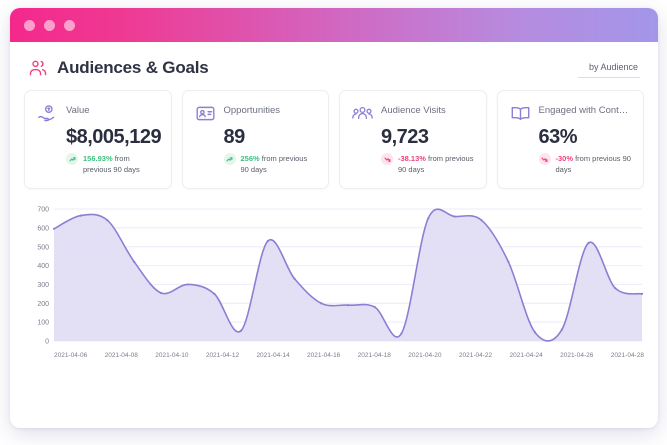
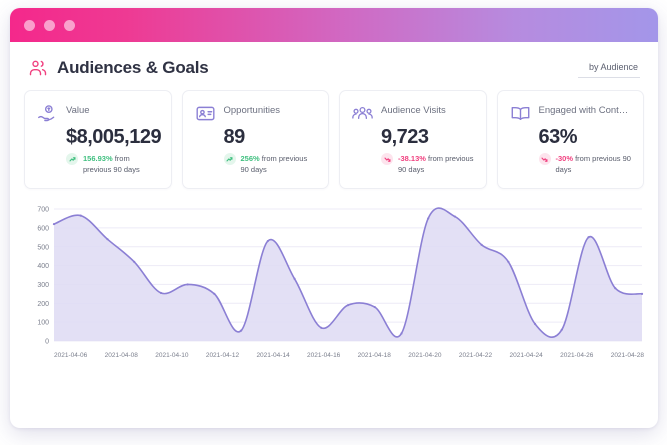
2021-04-06: 600 -> 620
2021-04-08: 640 -> 540
2021-04-16: 200 -> 70
2021-04-22: 640 -> 510
2021-04-24: 40 -> 90
2021-04-26: 520 -> 550
